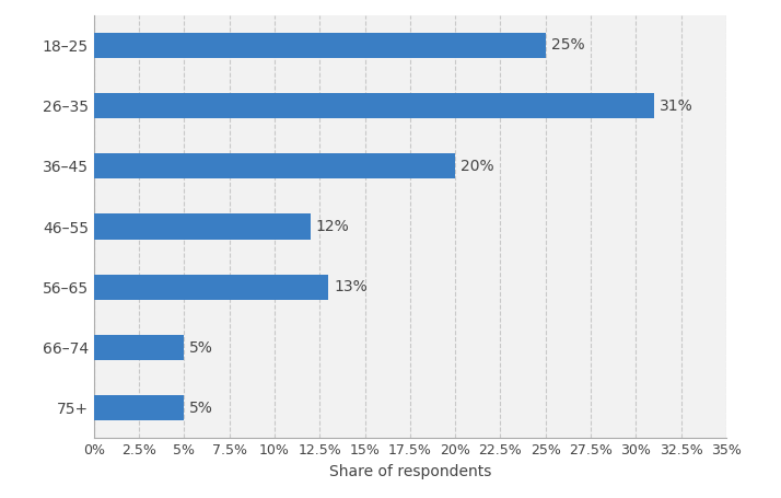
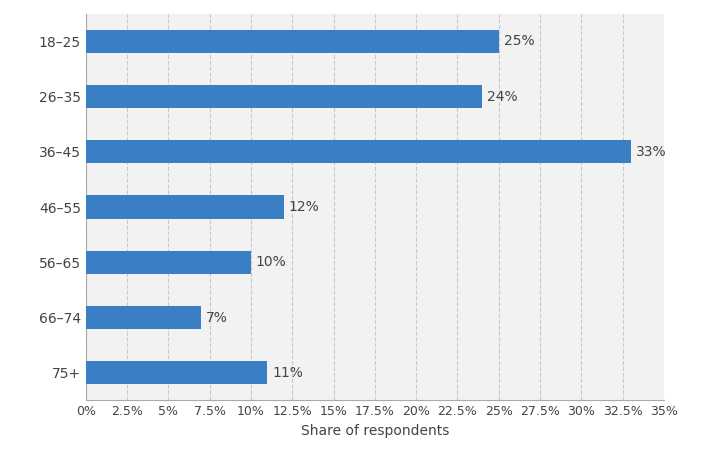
26–35: 31% -> 24%
36–45: 20% -> 33%
56–65: 13% -> 10%
66–74: 5% -> 7%
75+: 5% -> 11%
